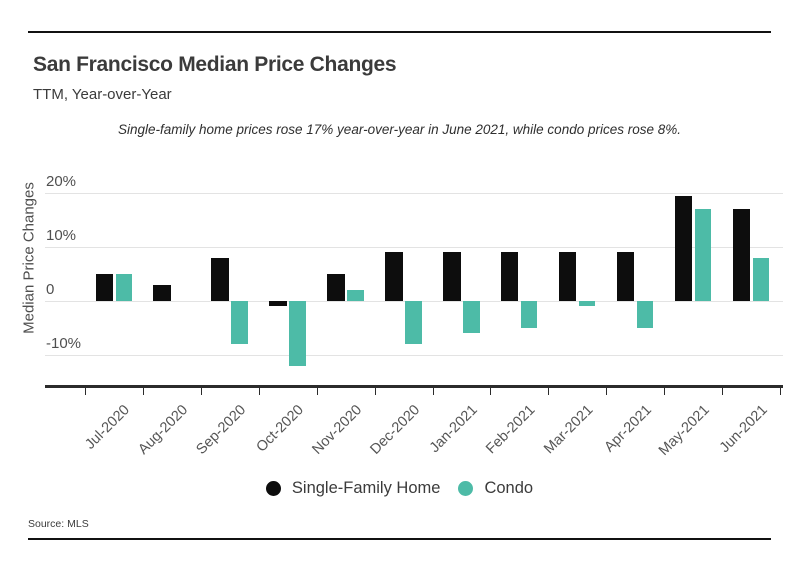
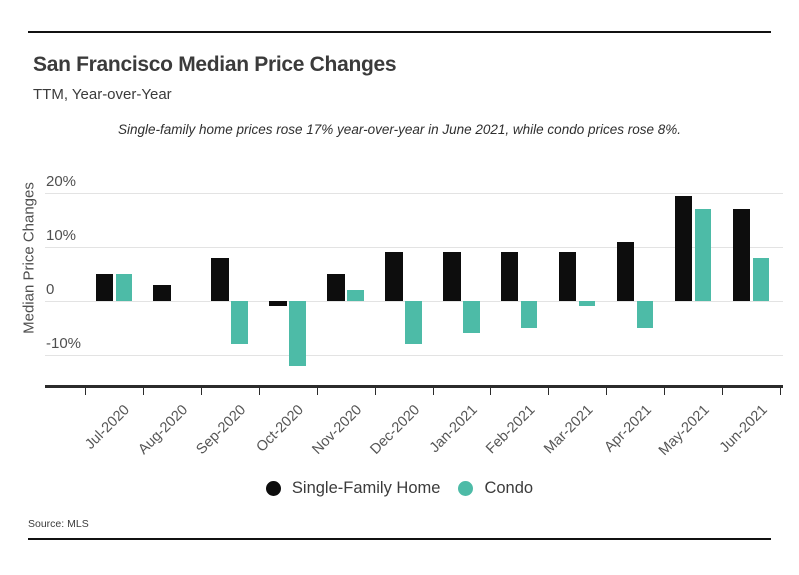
Single-Family Home/Apr-2021: 9% -> 11%
